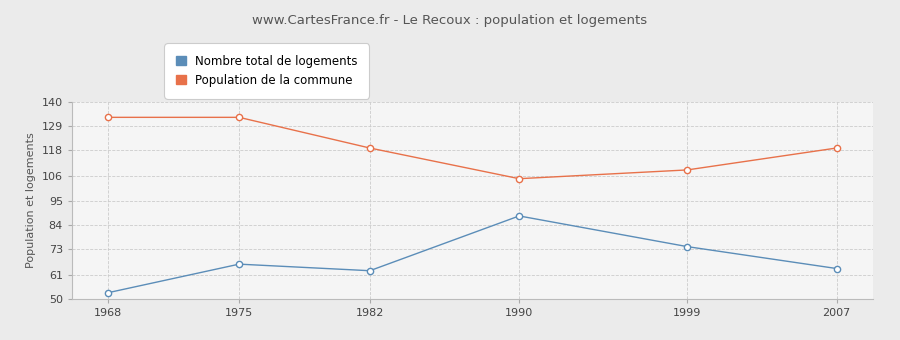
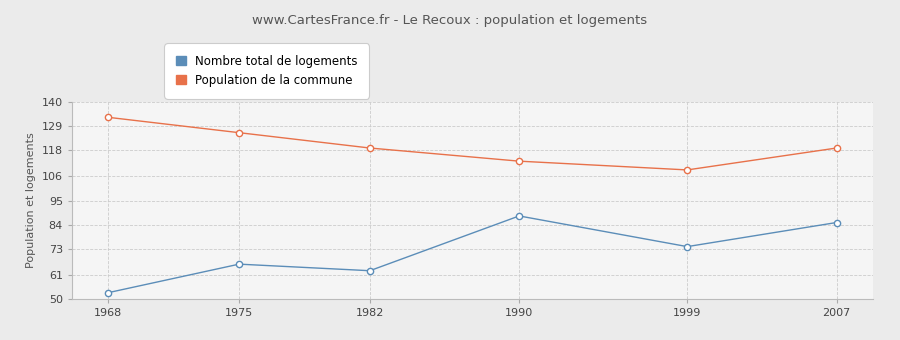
Population de la commune/1975: 133 -> 126
Population de la commune/1990: 105 -> 113
Nombre total de logements/2007: 64 -> 85
